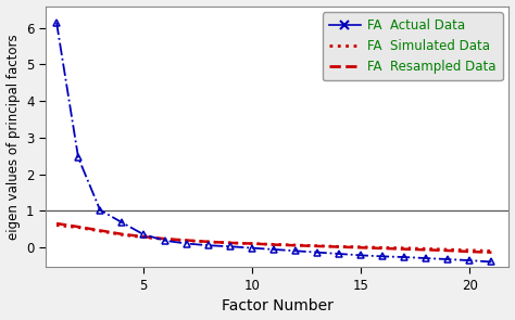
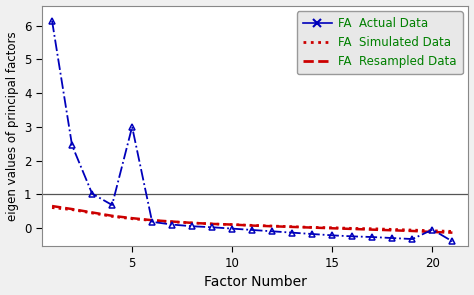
FA Actual Data/5: 0.35 -> 3.00
FA Actual Data/20: -0.36 -> -0.05
